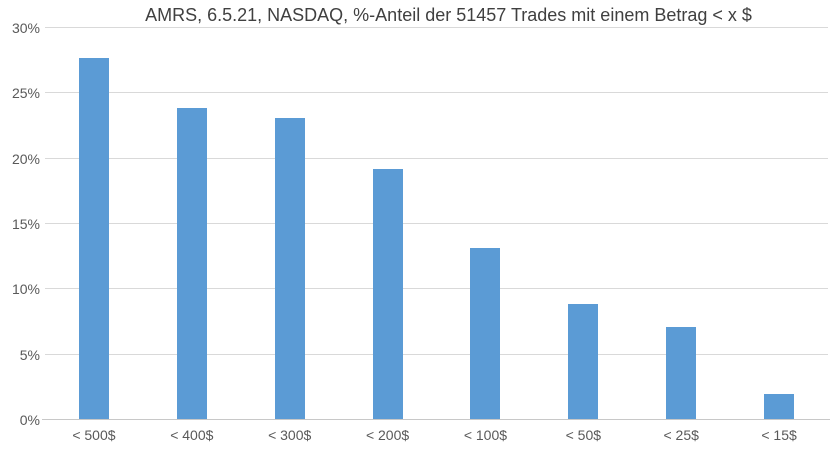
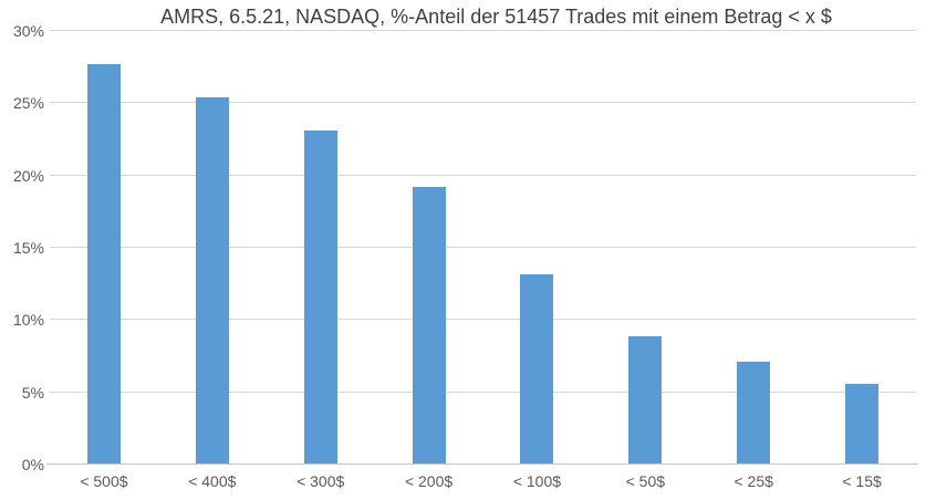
< 400$: 23.9% -> 25.4%
< 15$: 2.0% -> 5.6%
